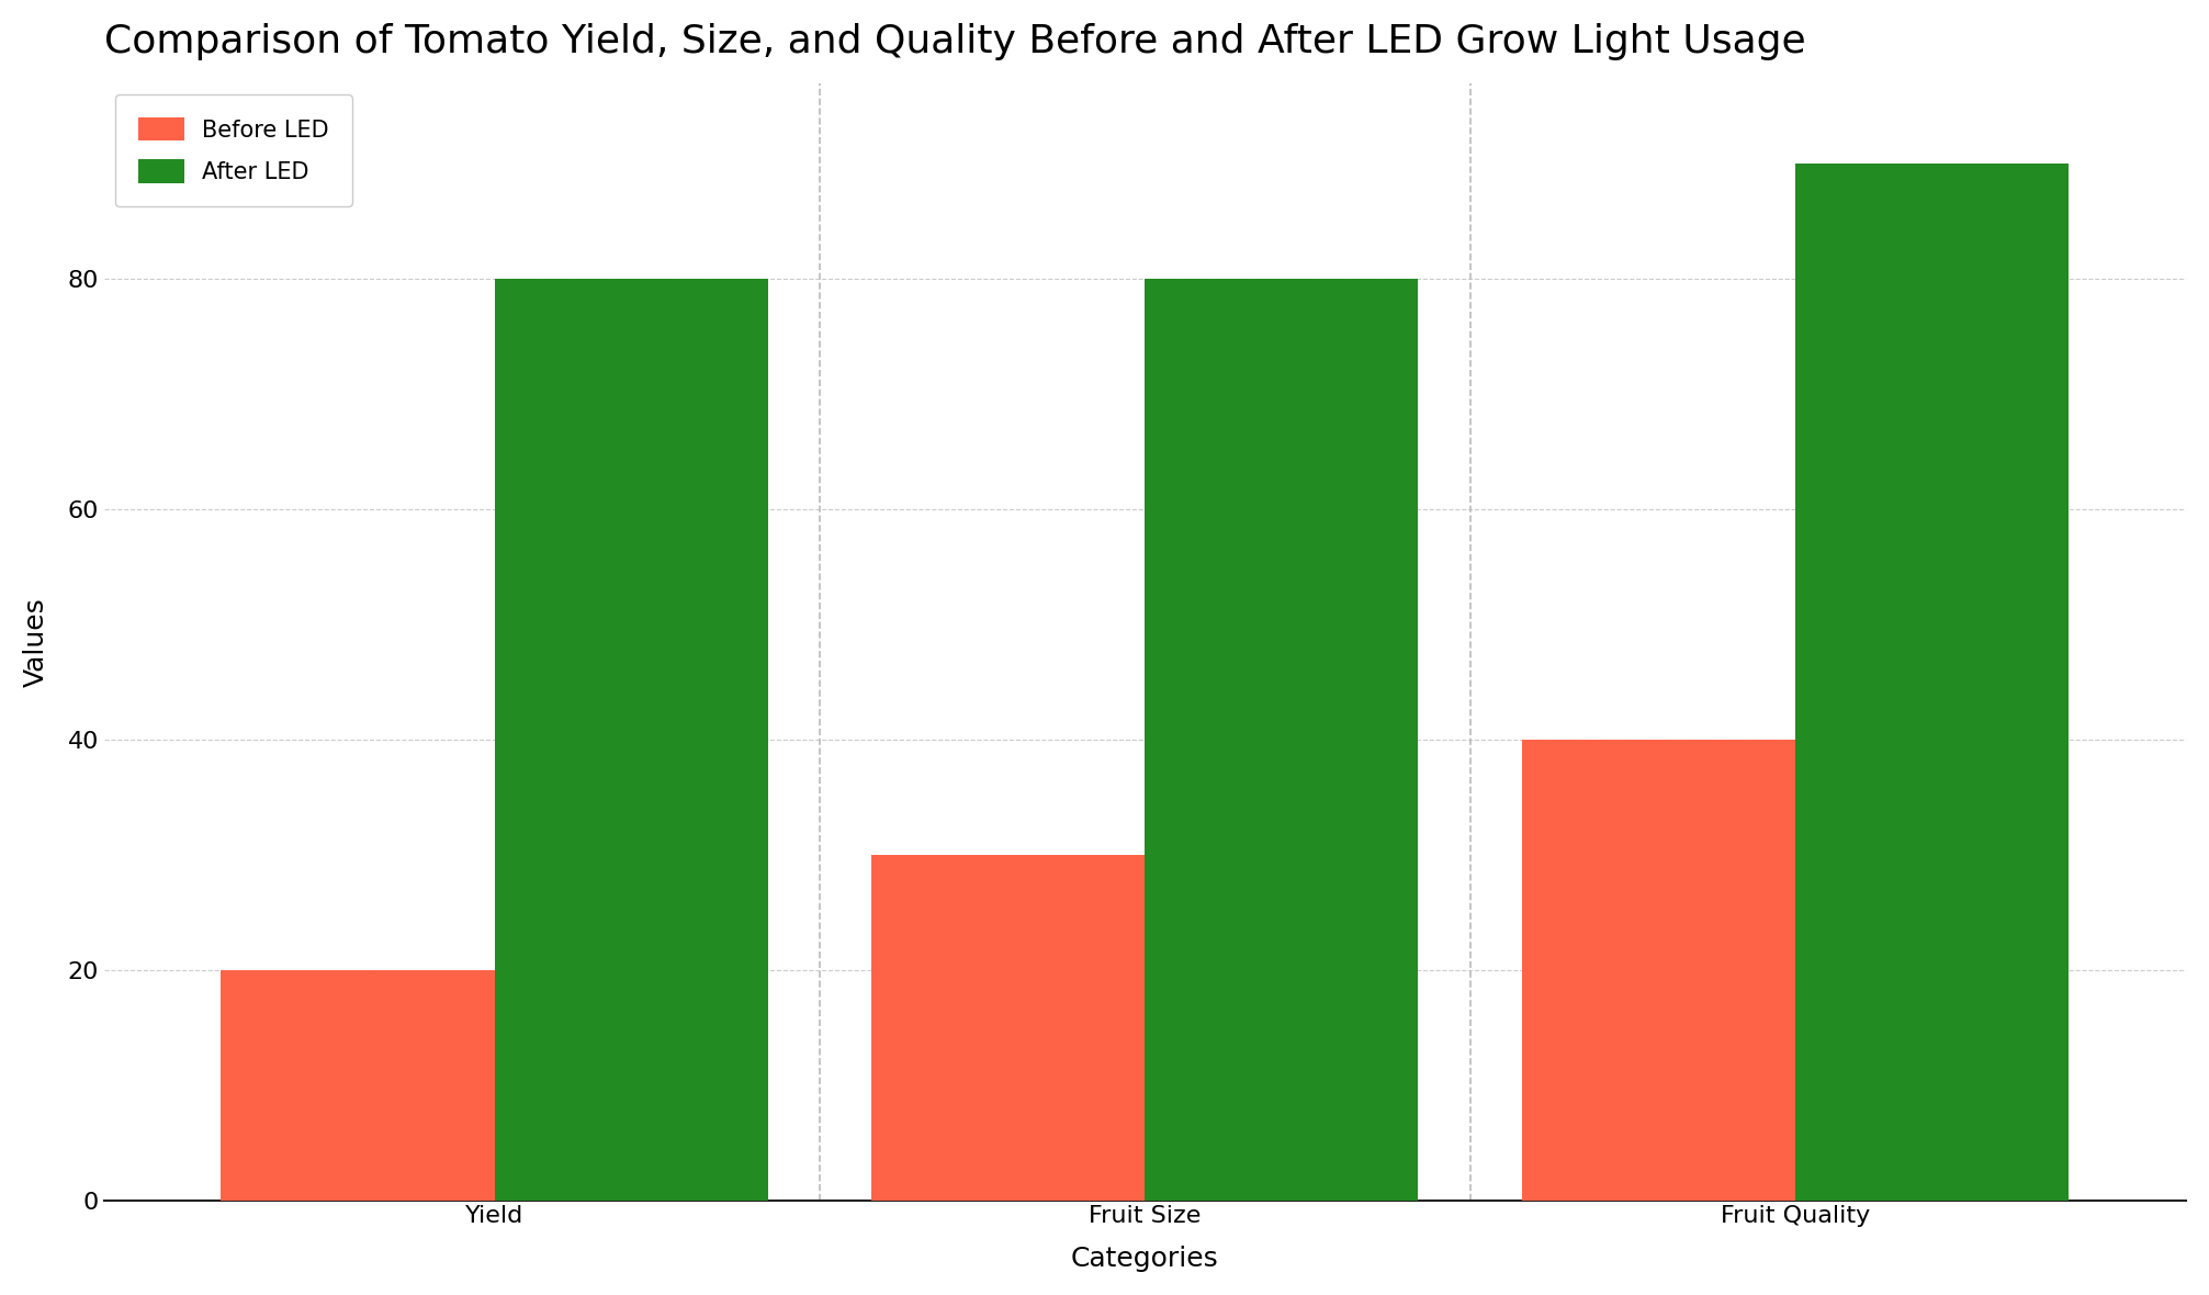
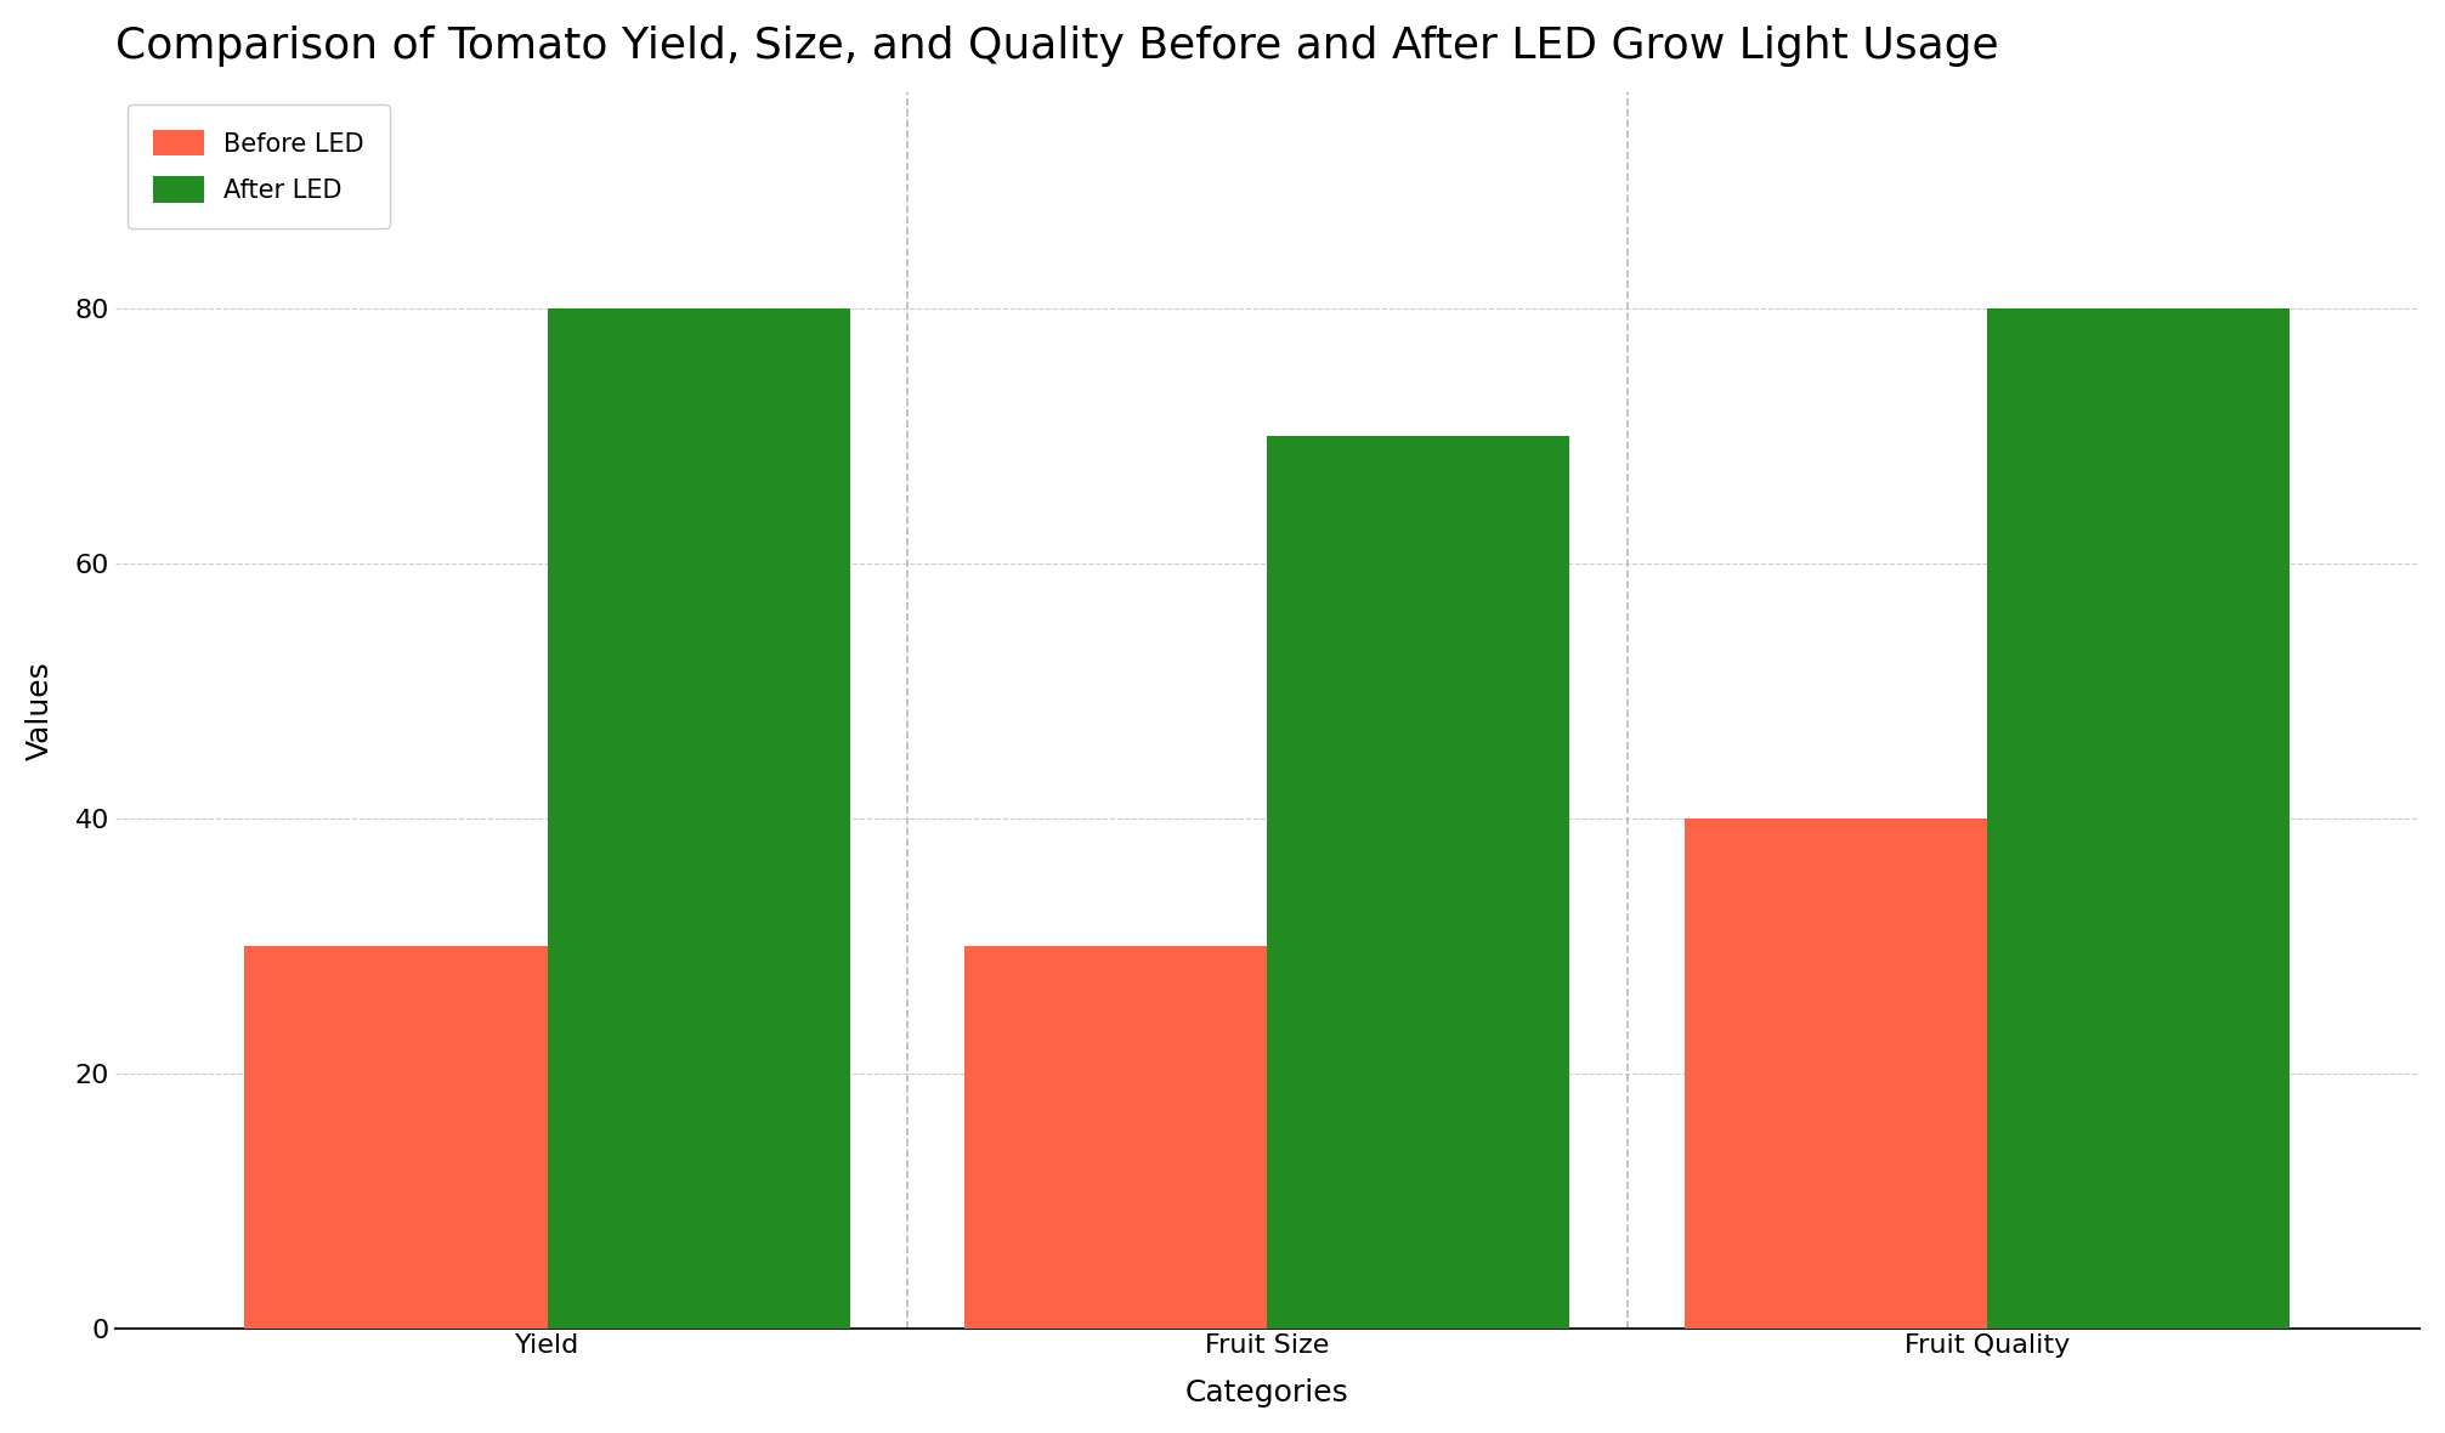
Before LED/Yield: 20 -> 30
After LED/Fruit Size: 80 -> 70
After LED/Fruit Quality: 90 -> 80
